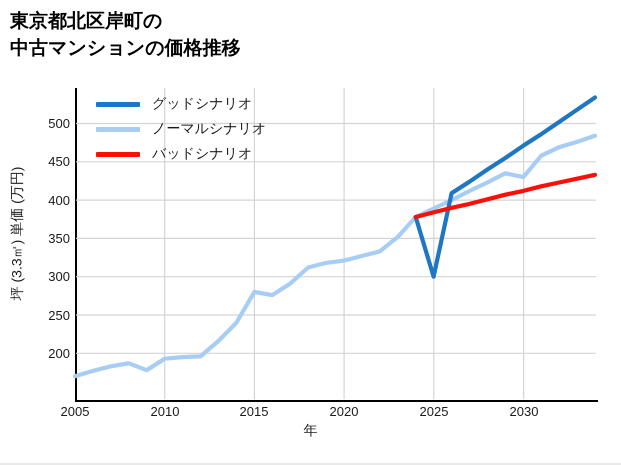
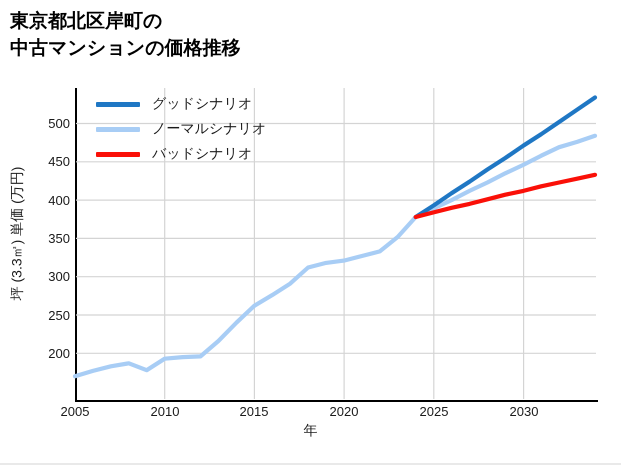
ノーマルシナリオ/2015: 280 -> 260
グッドシナリオ/2025: 300 -> 390
ノーマルシナリオ/2030: 430 -> 450
